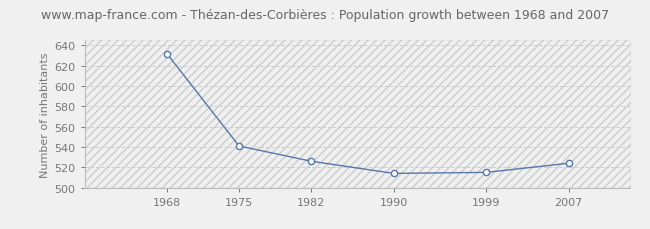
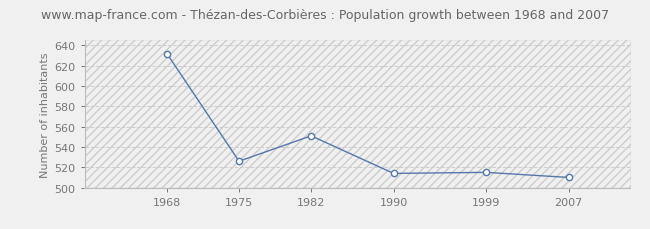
1975: 541 -> 526
1982: 526 -> 551
2007: 524 -> 510
